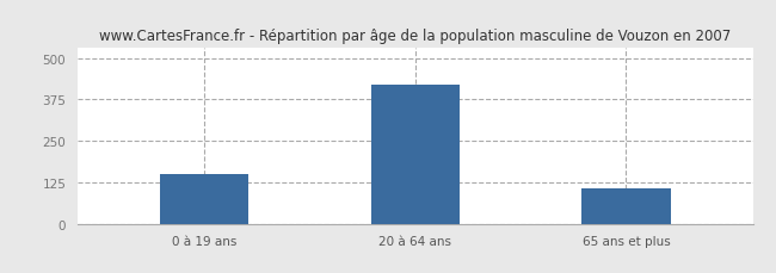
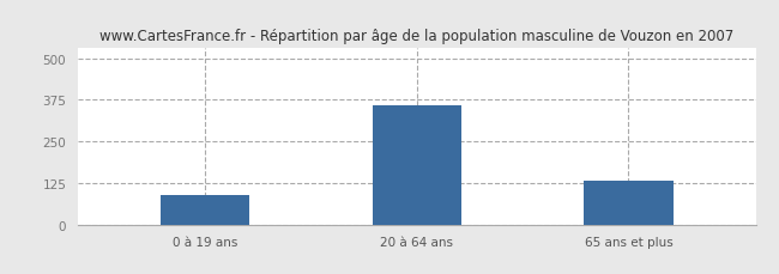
0 à 19 ans: 150 -> 90
20 à 64 ans: 420 -> 360
65 ans et plus: 105 -> 130
